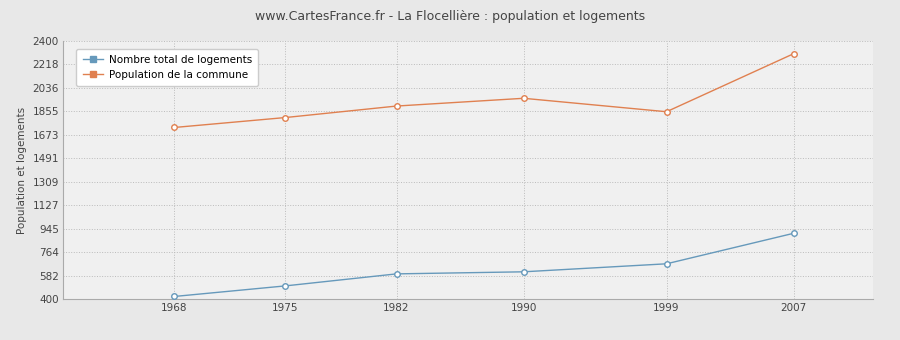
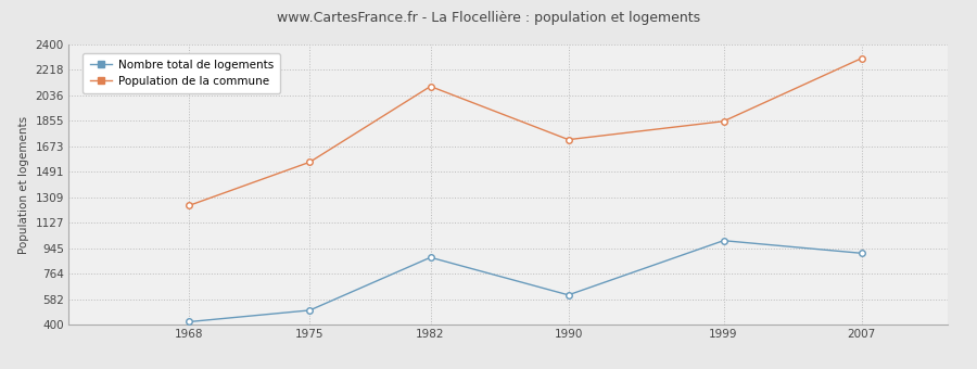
Population de la commune/1968: 1730 -> 1250
Population de la commune/1975: 1810 -> 1560
Nombre total de logements/1982: 600 -> 880
Population de la commune/1982: 1900 -> 2100
Population de la commune/1990: 1960 -> 1720
Nombre total de logements/1999: 670 -> 1000
